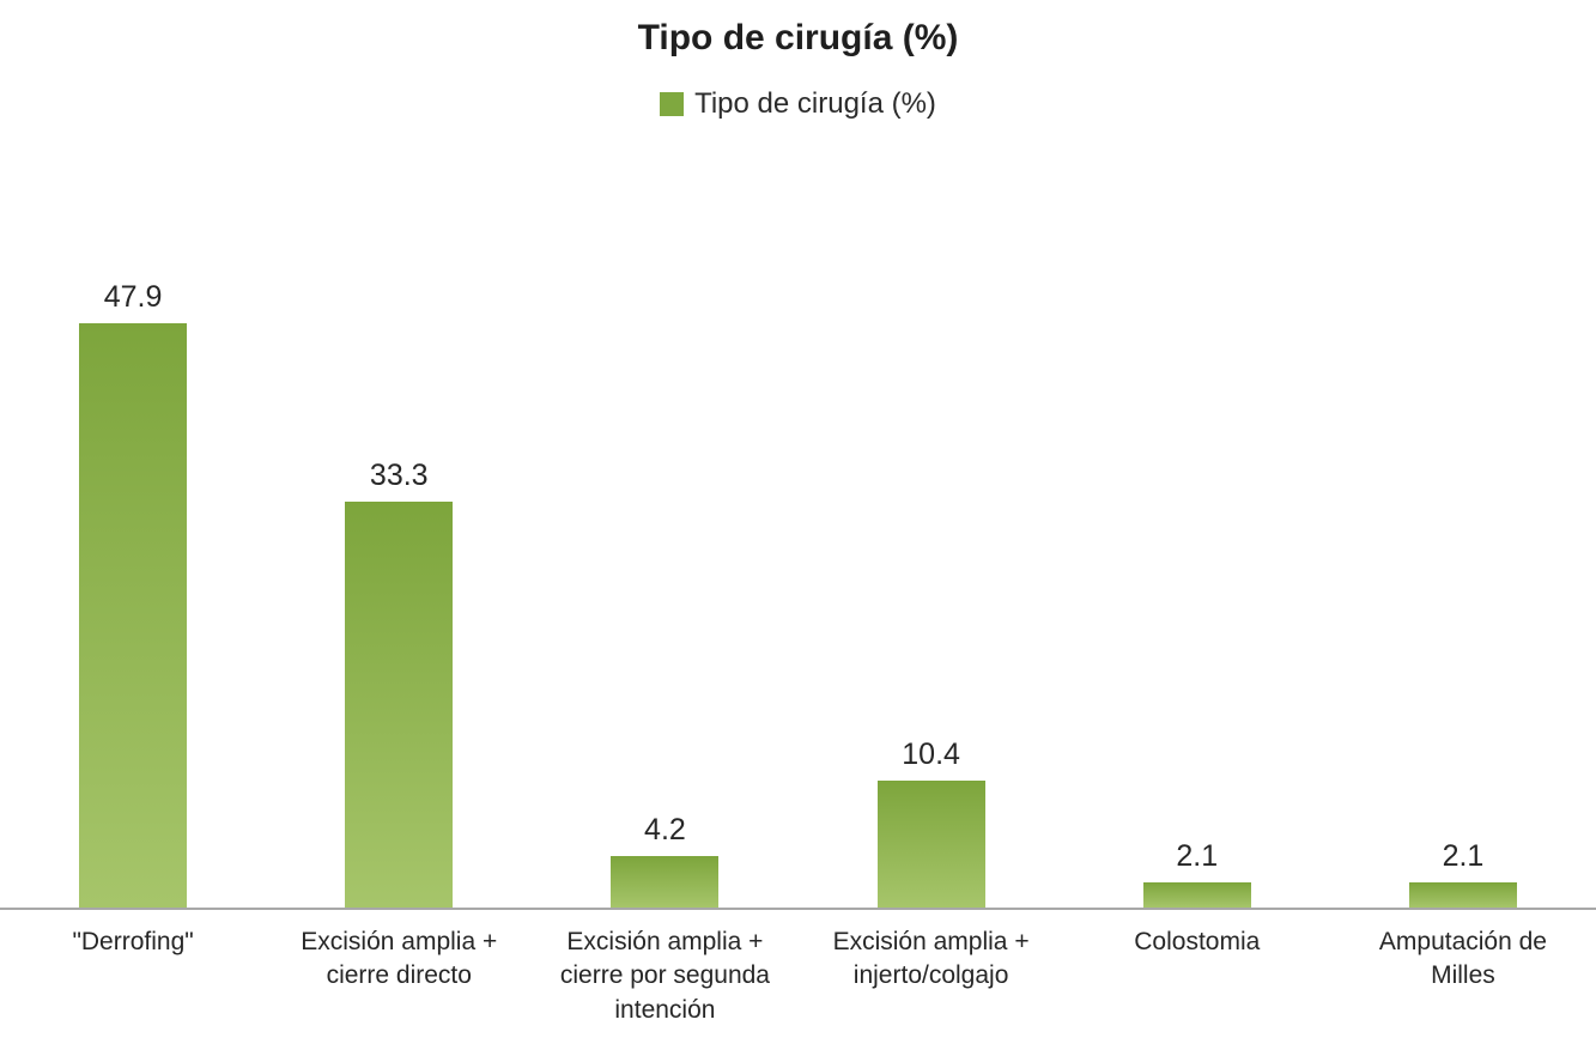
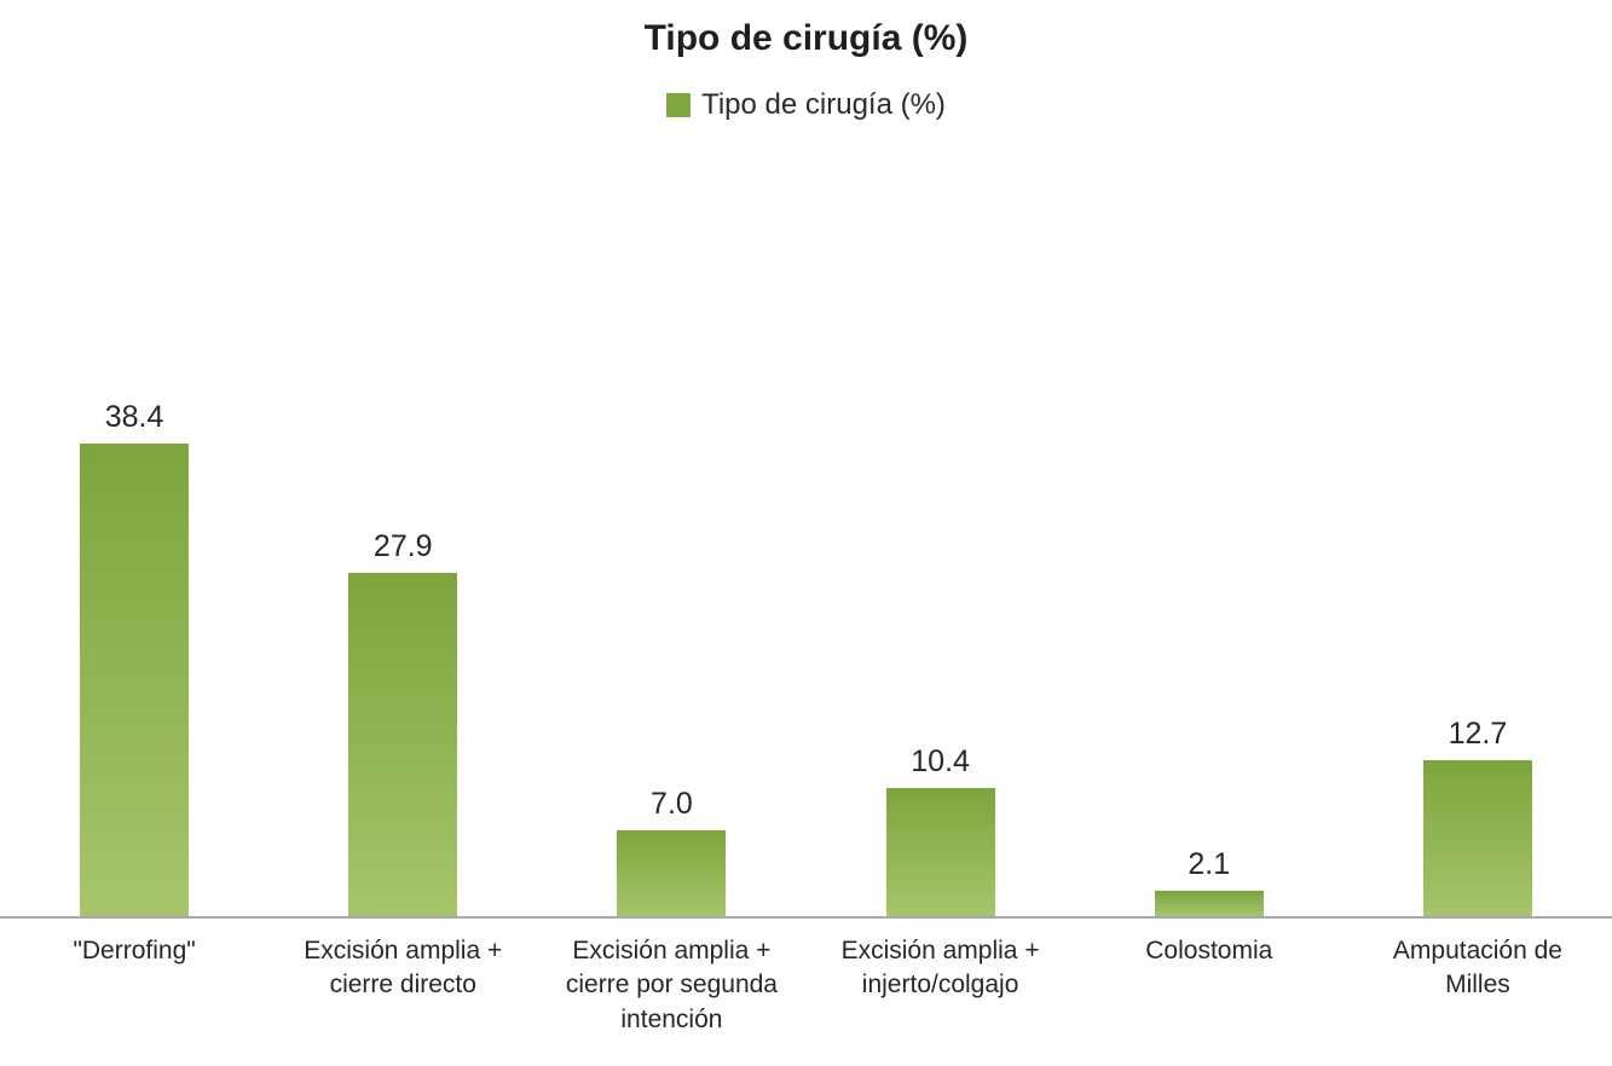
"Derrofing": 47.9 -> 38.4
Excisión amplia + cierre directo: 33.3 -> 27.9
Excisión amplia + cierre por segunda intención: 4.2 -> 7.0
Amputación de Milles: 2.1 -> 12.7
